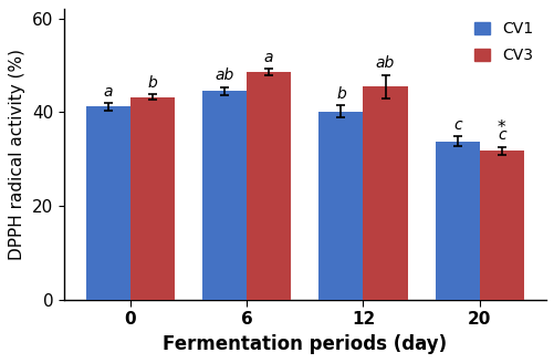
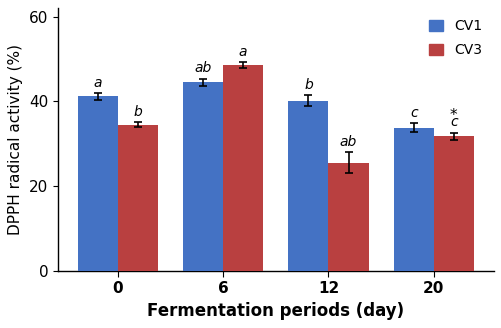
CV3/0: 43.2 -> 34.5
CV3/12: 45.5 -> 25.5
